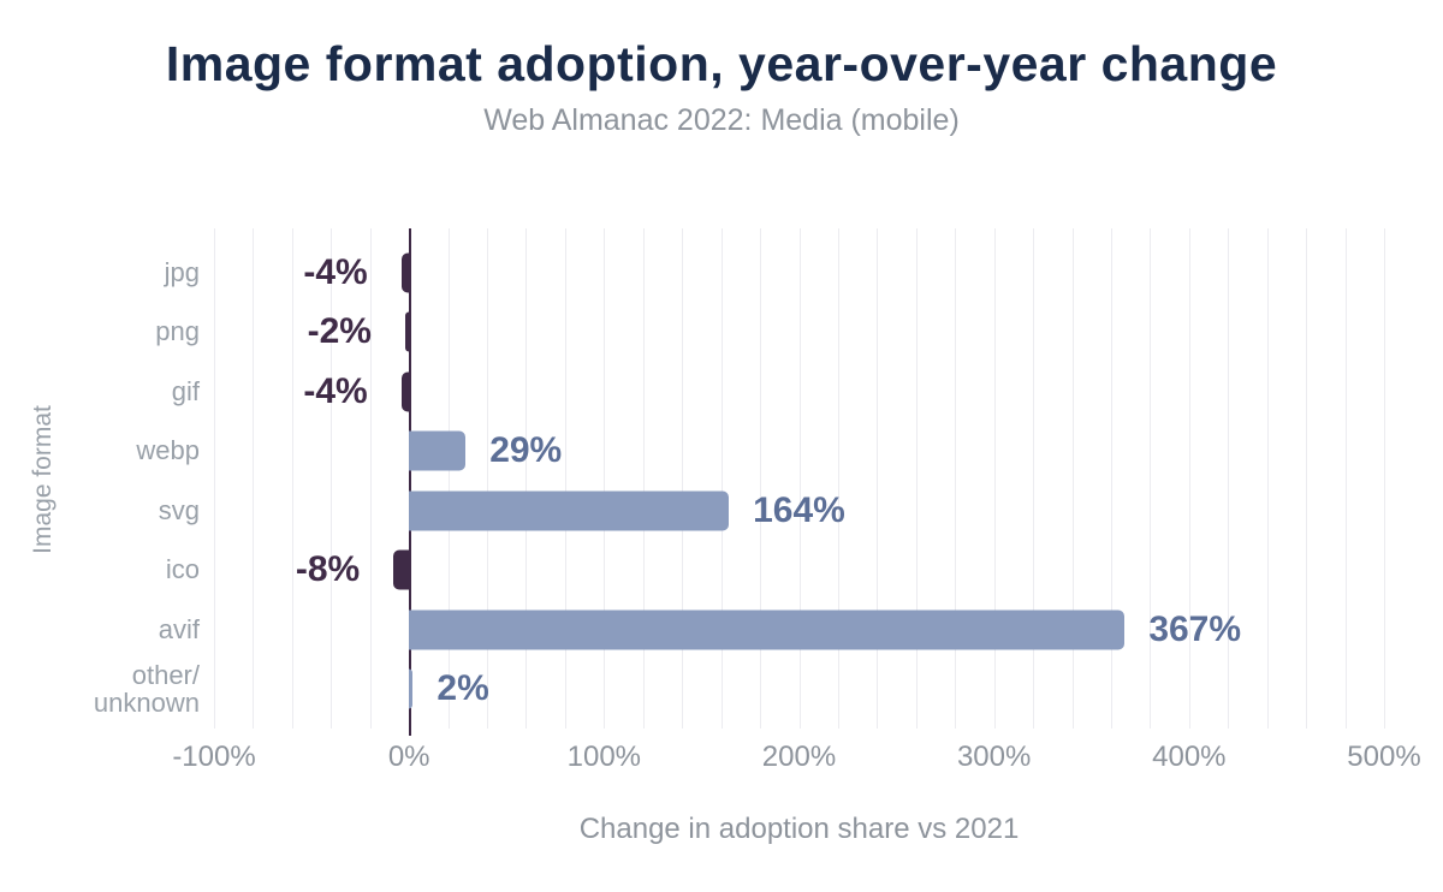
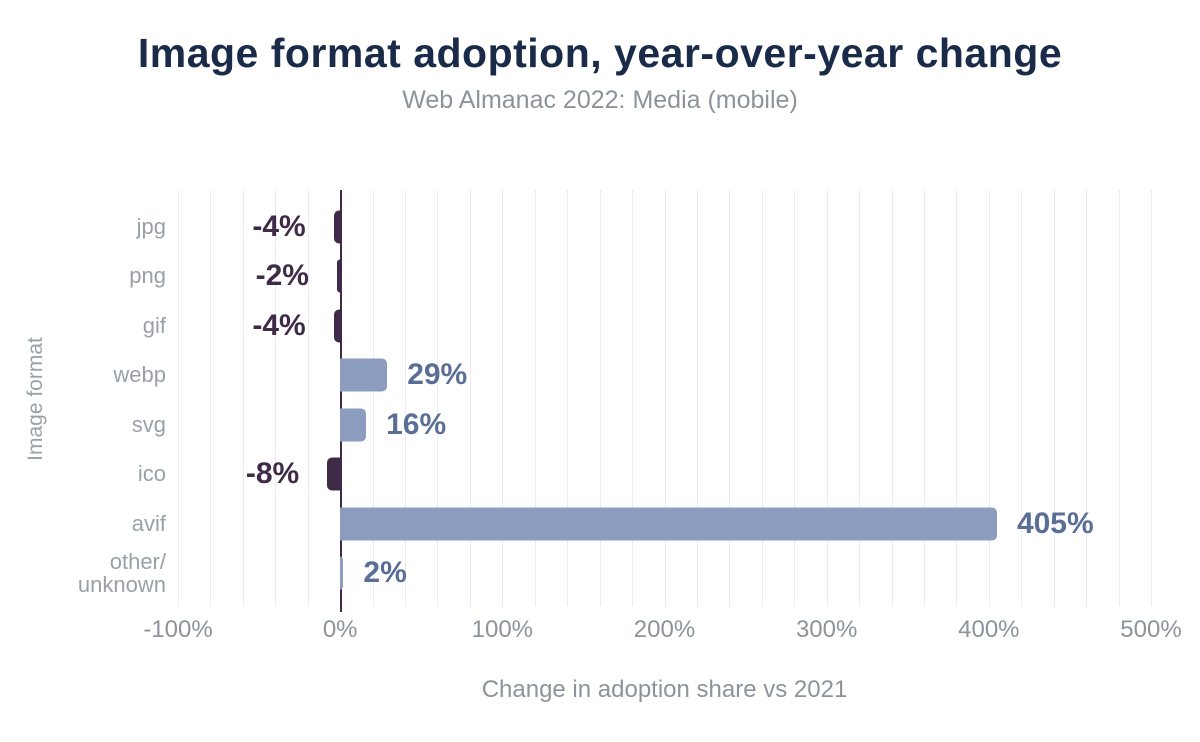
svg: 164% -> 16%
avif: 367% -> 405%
